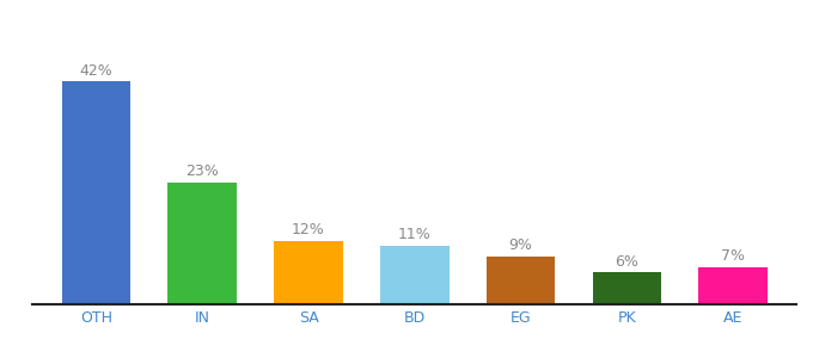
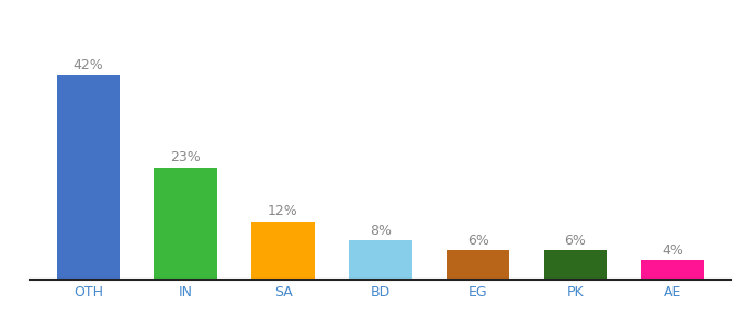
BD: 11% -> 8%
EG: 9% -> 6%
AE: 7% -> 4%
